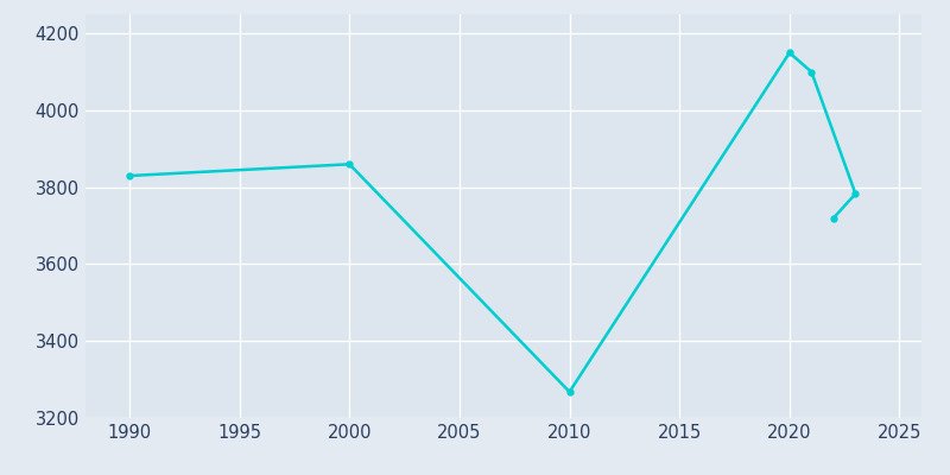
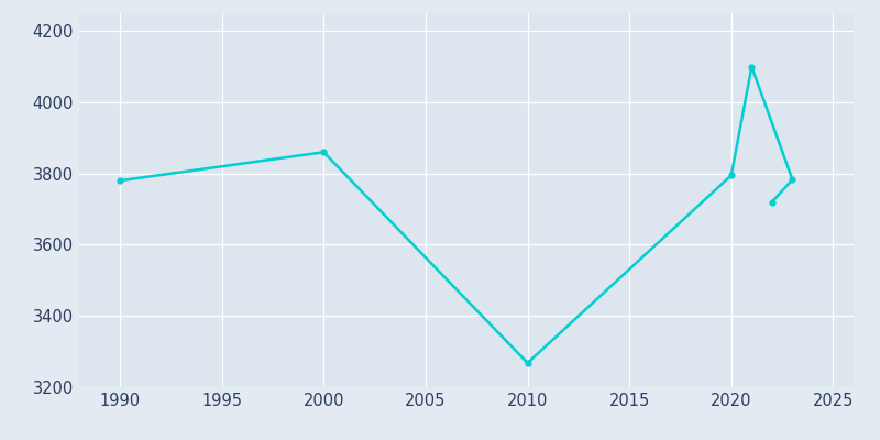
1990: 3830 -> 3780
2020: 4150 -> 3795
